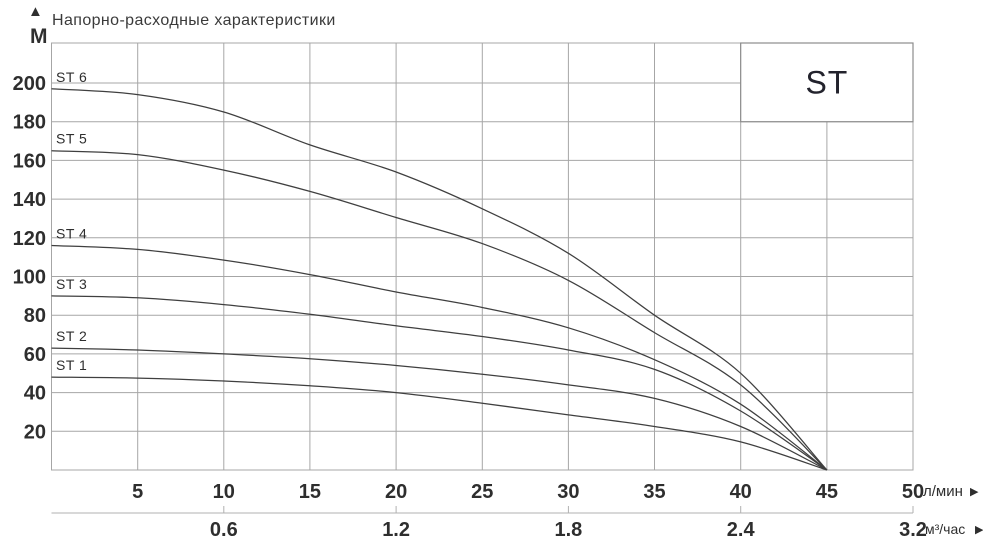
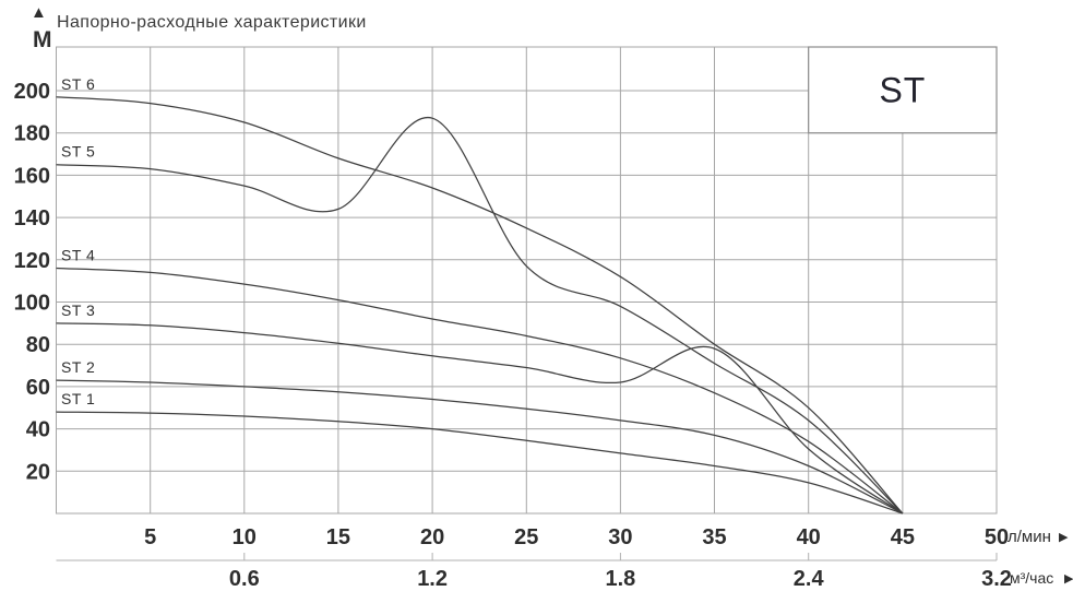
ST 5/20: 130 -> 187
ST 3/35: 52 -> 78
